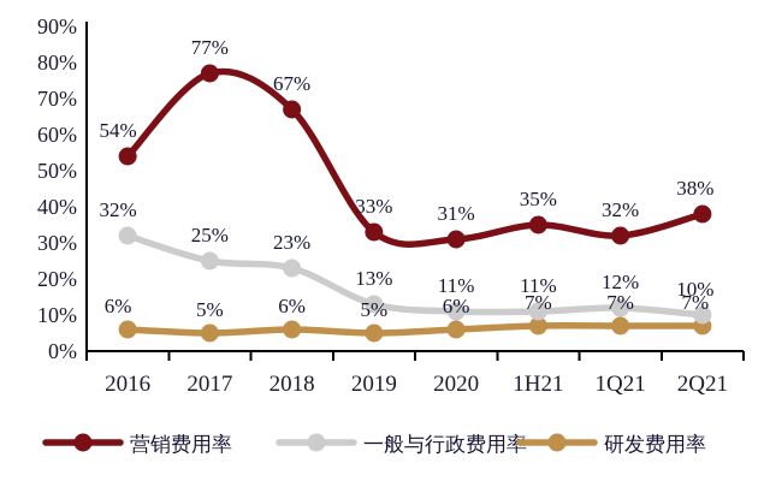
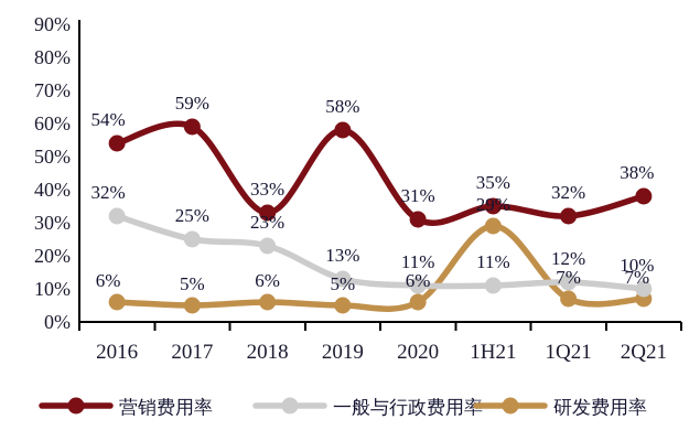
营销费用率/2017: 77% -> 59%
营销费用率/2018: 67% -> 33%
营销费用率/2019: 33% -> 58%
研发费用率/1H21: 7% -> 29%
